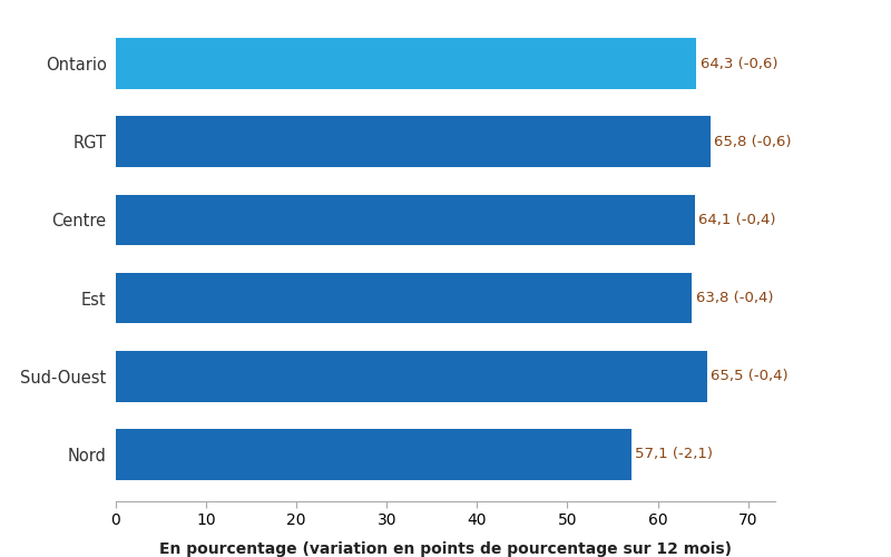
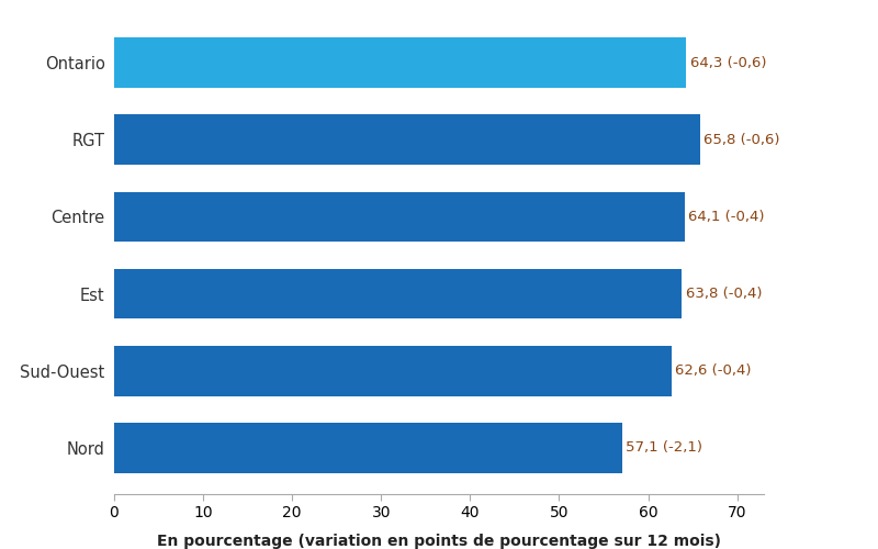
Sud-Ouest: 65,5 -> 62,6
